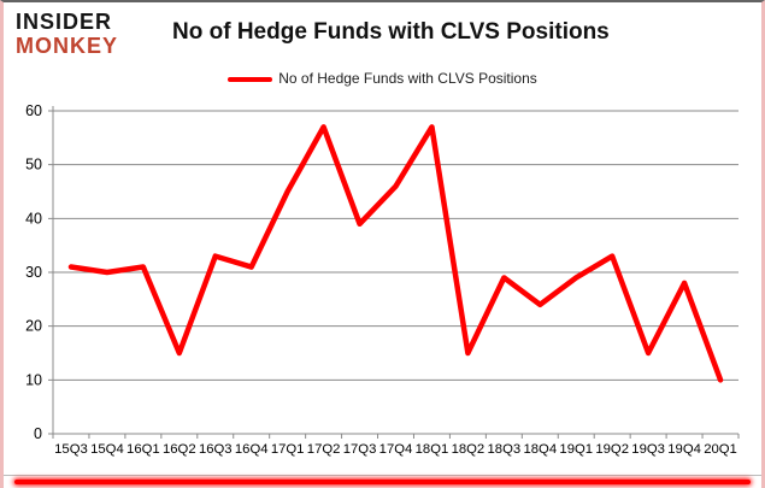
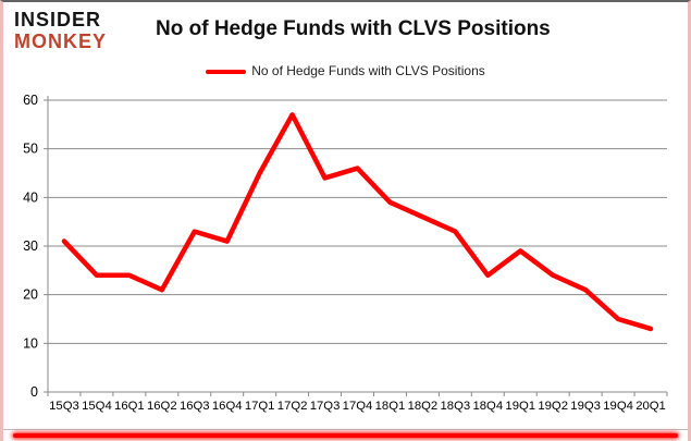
15Q4: 30 -> 24
16Q1: 31 -> 24
16Q2: 15 -> 21
17Q3: 39 -> 44
18Q1: 57 -> 39
18Q2: 15 -> 36
18Q3: 29 -> 33
19Q2: 33 -> 24
19Q3: 15 -> 21
19Q4: 28 -> 15
20Q1: 10 -> 13
